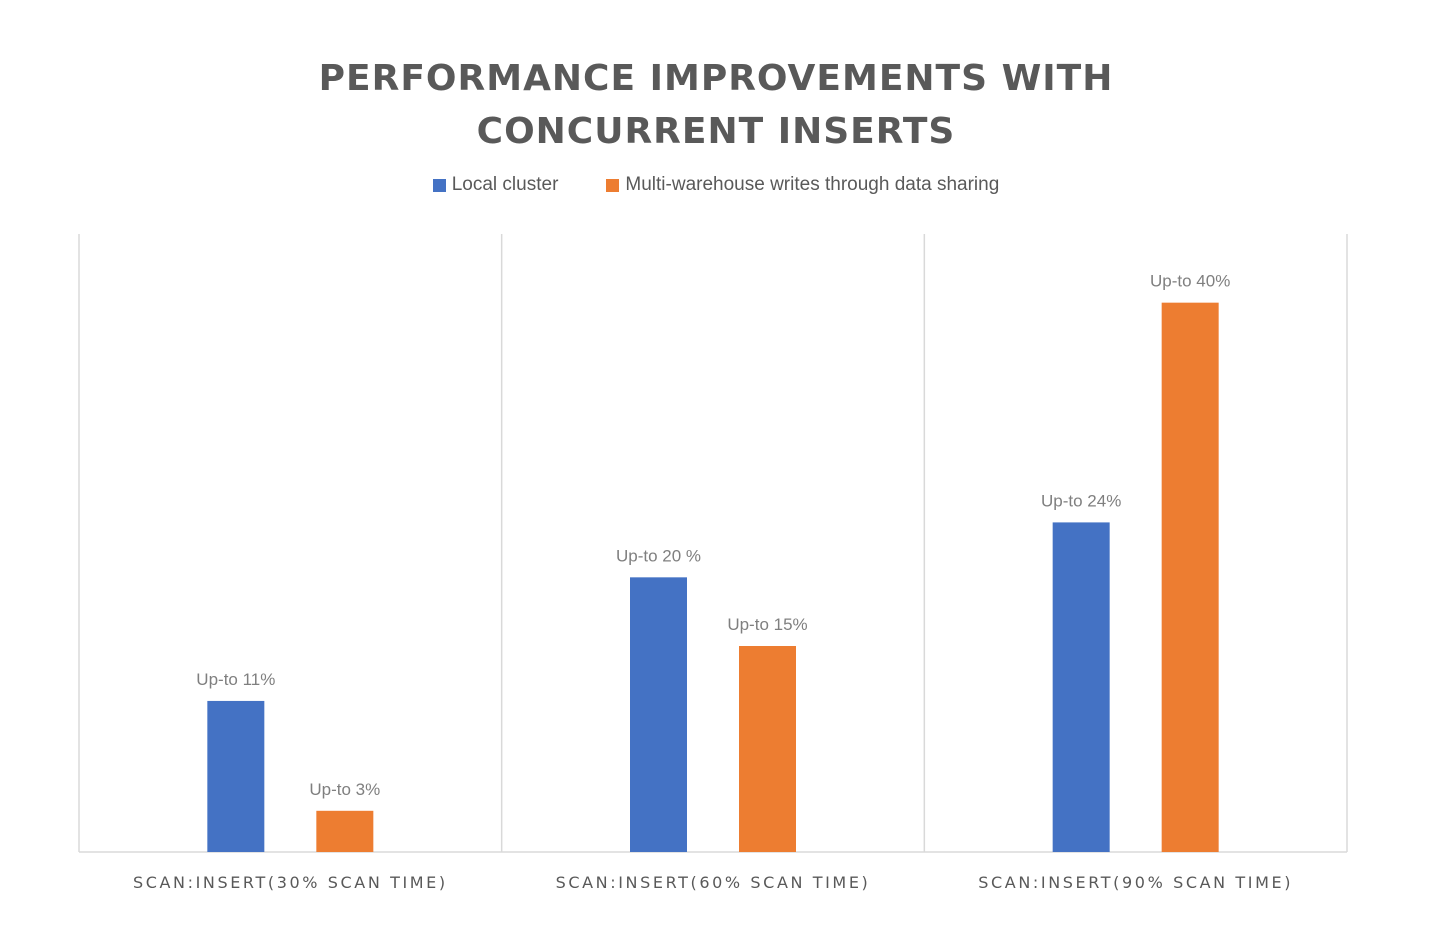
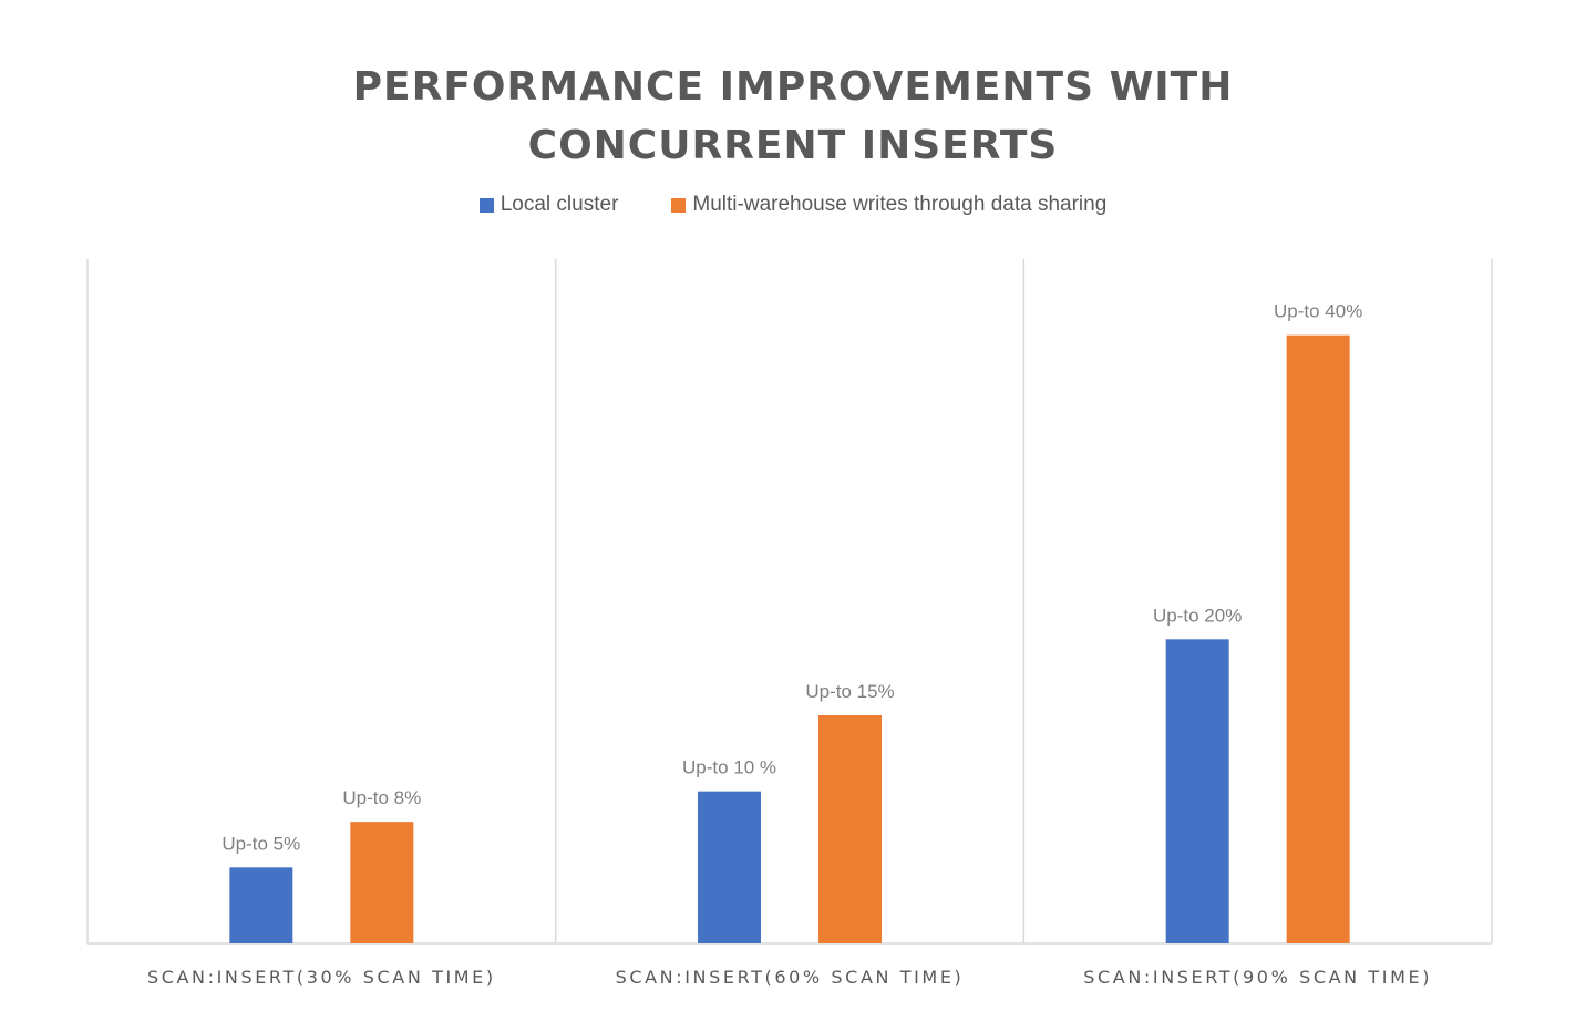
Local cluster/SCAN:INSERT(30% SCAN TIME): 11% -> 5%
Multi-warehouse writes through data sharing/SCAN:INSERT(30% SCAN TIME): 3% -> 8%
Local cluster/SCAN:INSERT(60% SCAN TIME): 20 -> 10
Local cluster/SCAN:INSERT(90% SCAN TIME): 24% -> 20%
